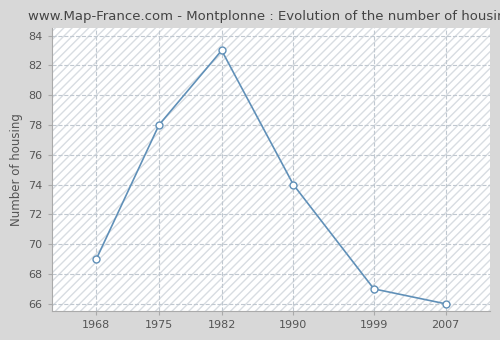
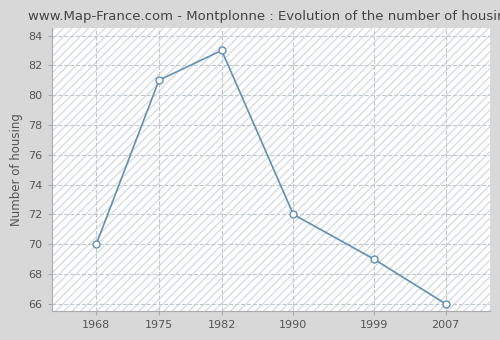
1968: 69 -> 70
1975: 78 -> 81
1990: 74 -> 72
1999: 67 -> 69
